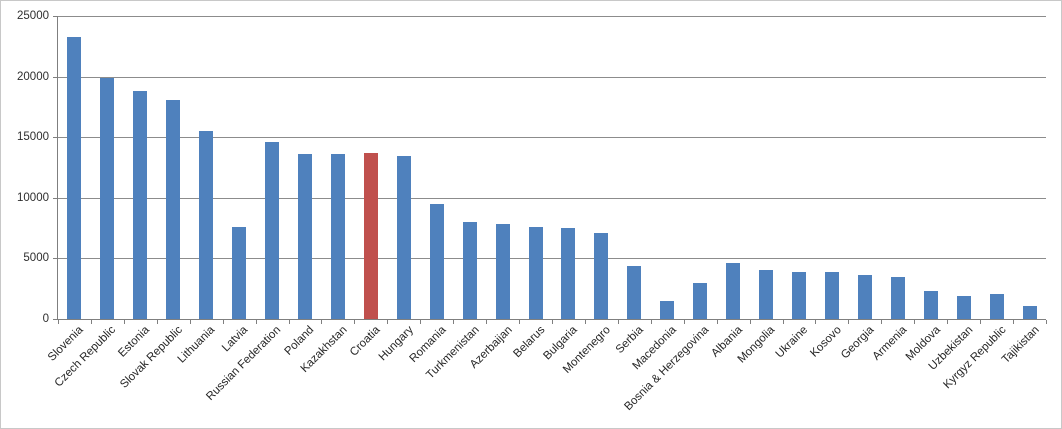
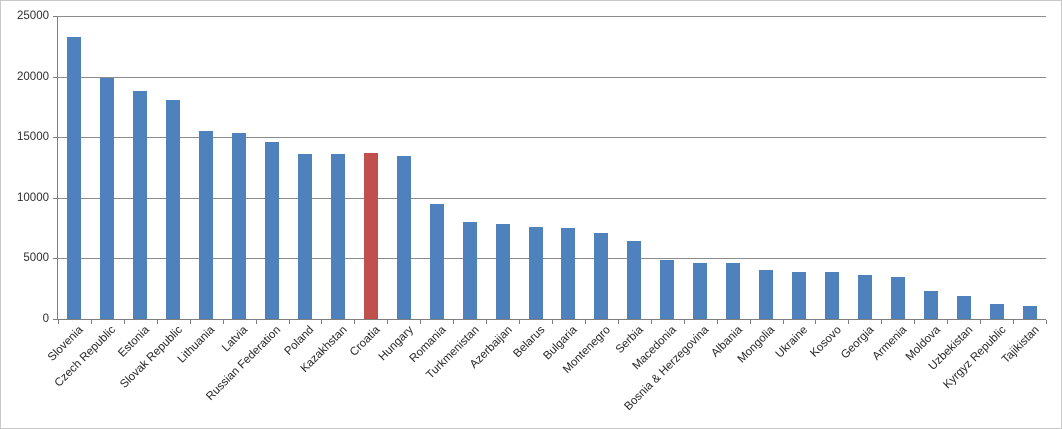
Latvia: 7600 -> 15400
Serbia: 4400 -> 6400
Macedonia: 1500 -> 4900
Bosnia & Herzegovina: 3000 -> 4600
Kyrgyz Republic: 2100 -> 1200
